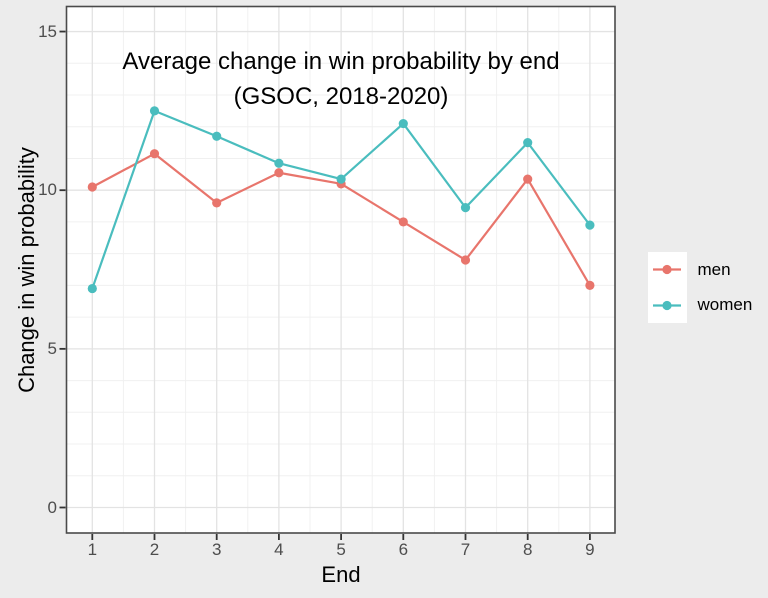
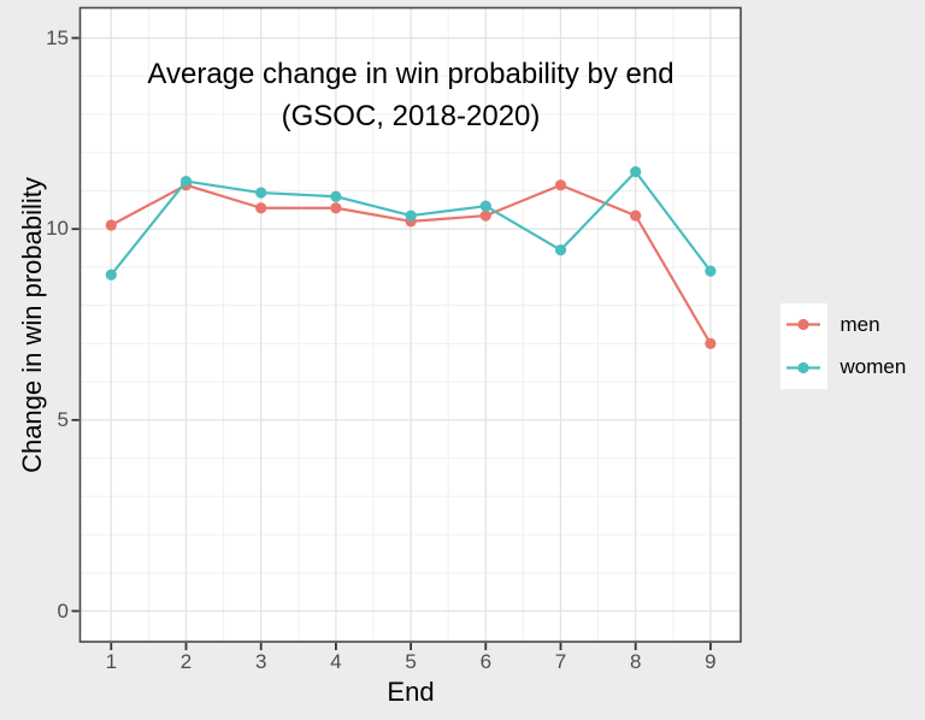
women/1: 6.9 -> 8.8
women/2: 12.5 -> 11.2
men/3: 9.6 -> 10.6
women/3: 11.7 -> 10.9
men/6: 9.0 -> 10.3
women/6: 12.1 -> 10.6
men/7: 7.8 -> 11.2
